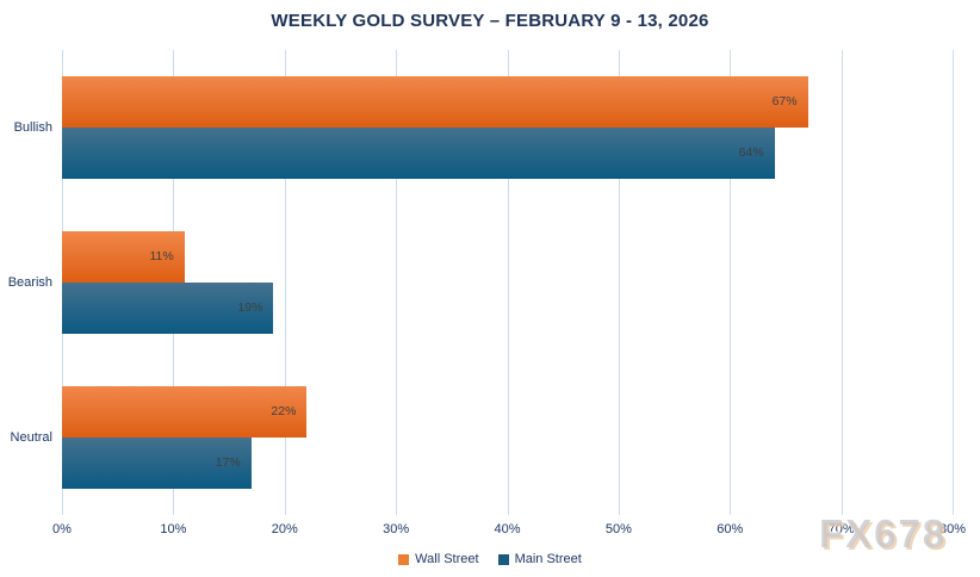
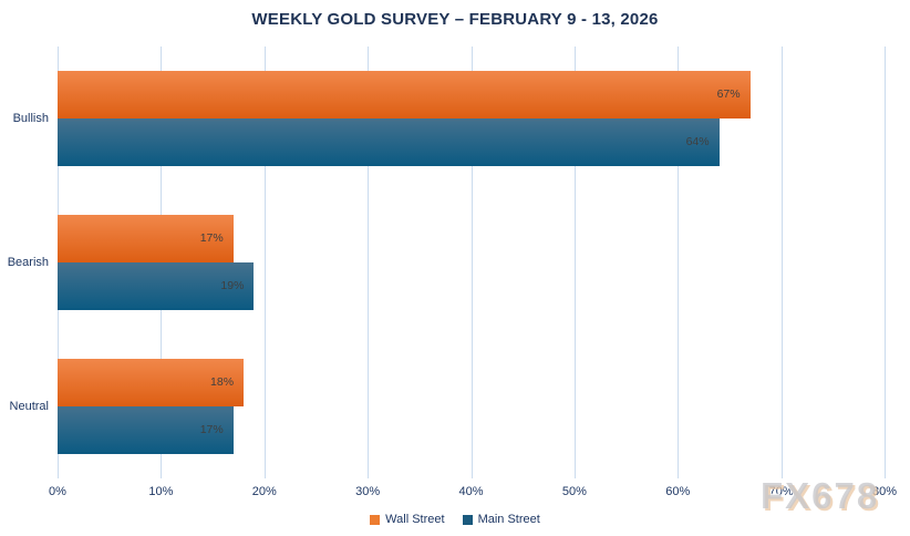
Wall Street/Bearish: 11% -> 17%
Wall Street/Neutral: 22% -> 18%
